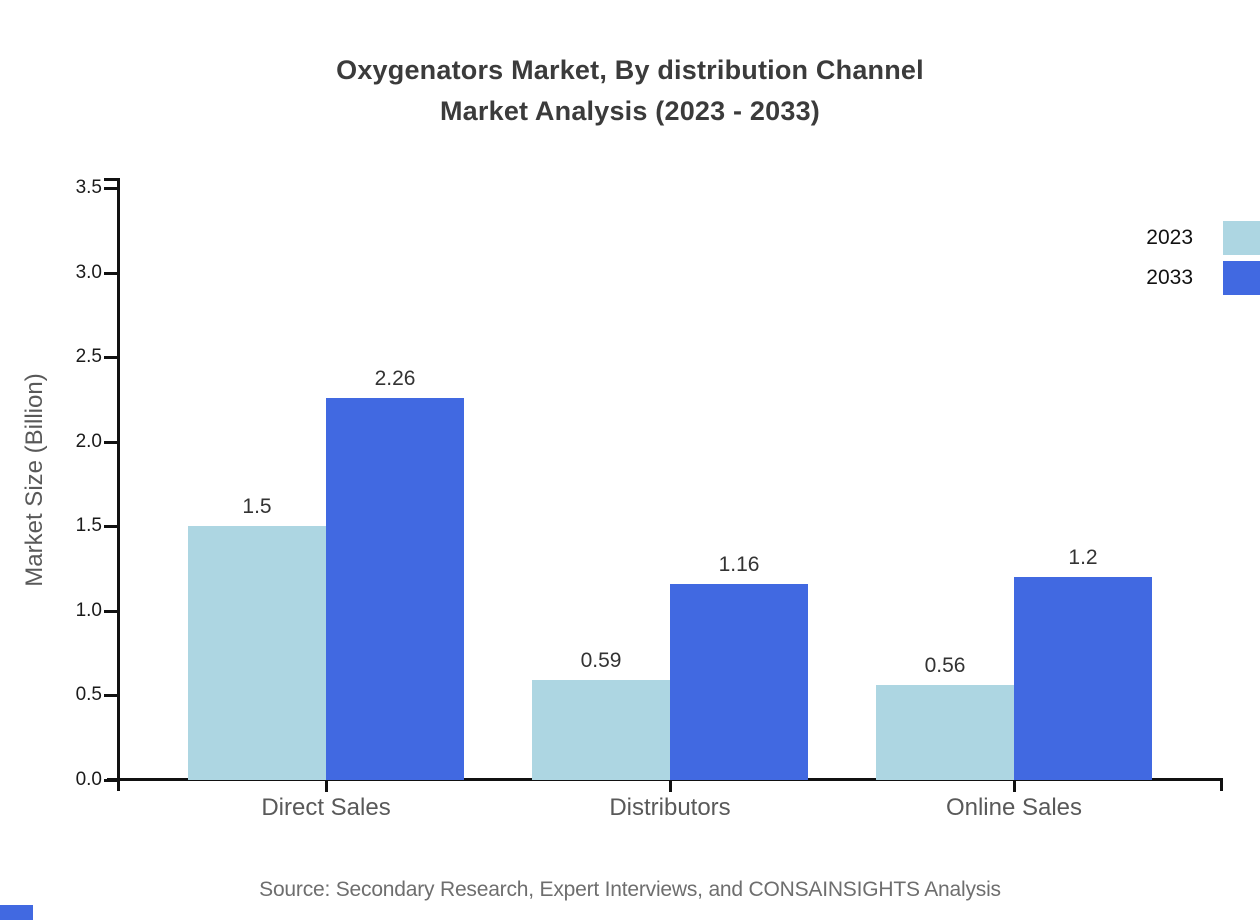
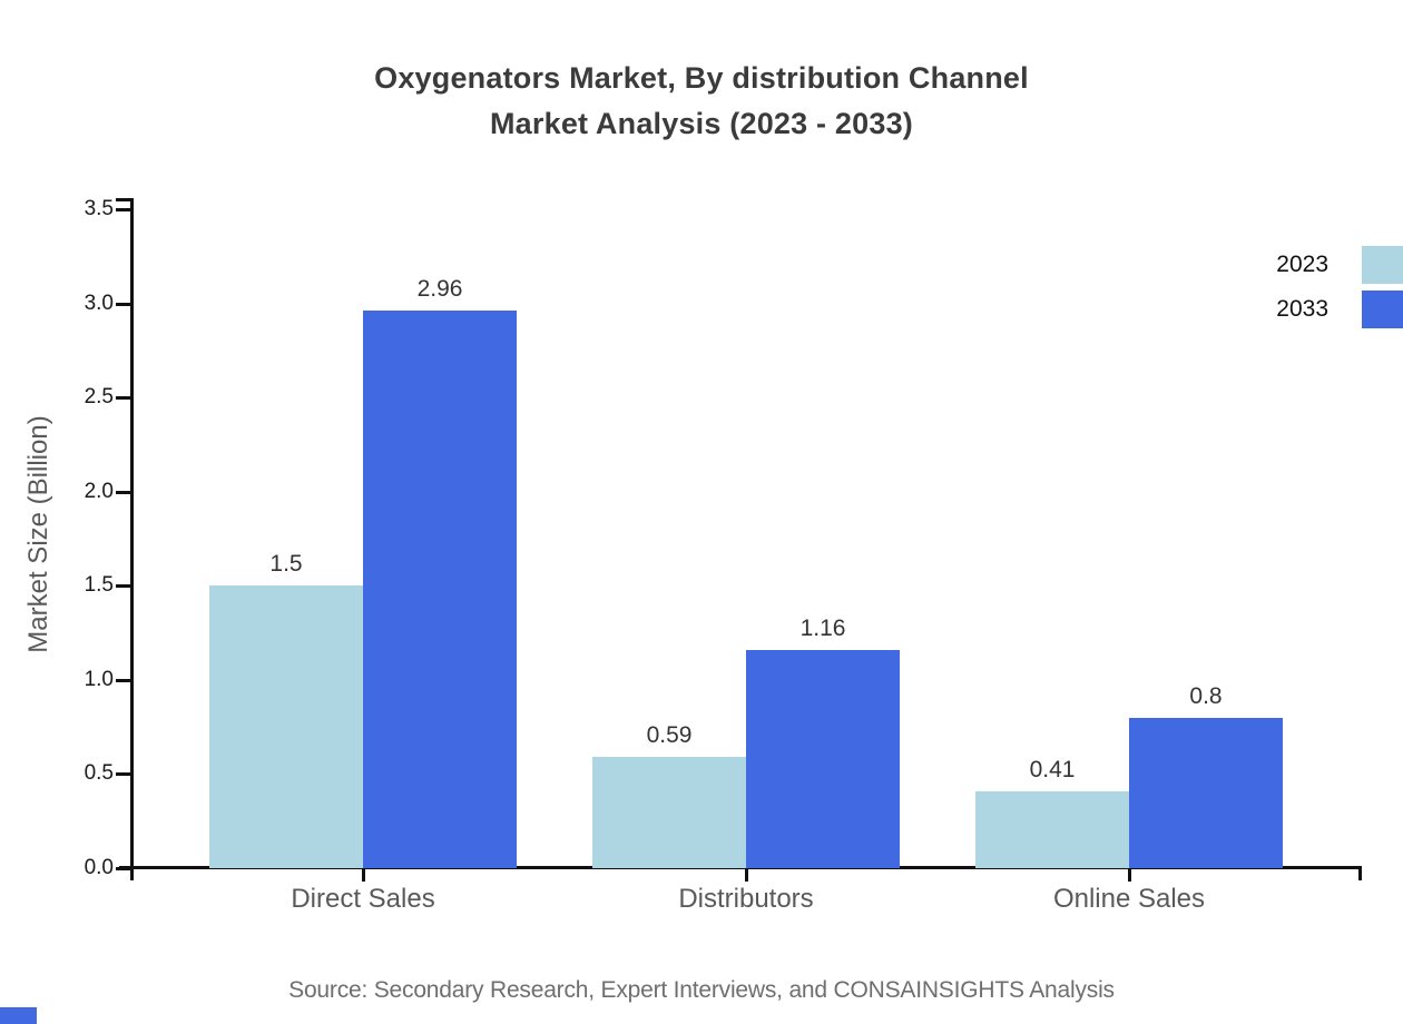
2033/Direct Sales: 2.26 -> 2.96
2023/Online Sales: 0.56 -> 0.41
2033/Online Sales: 1.2 -> 0.8
